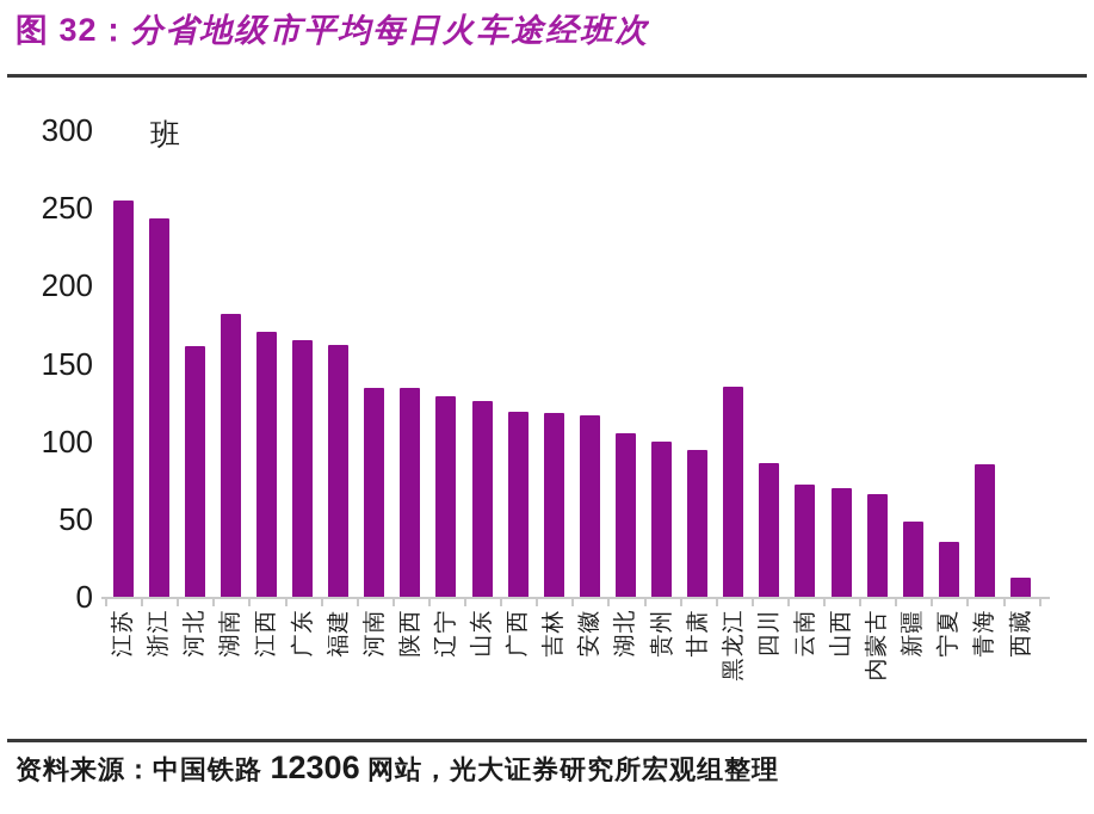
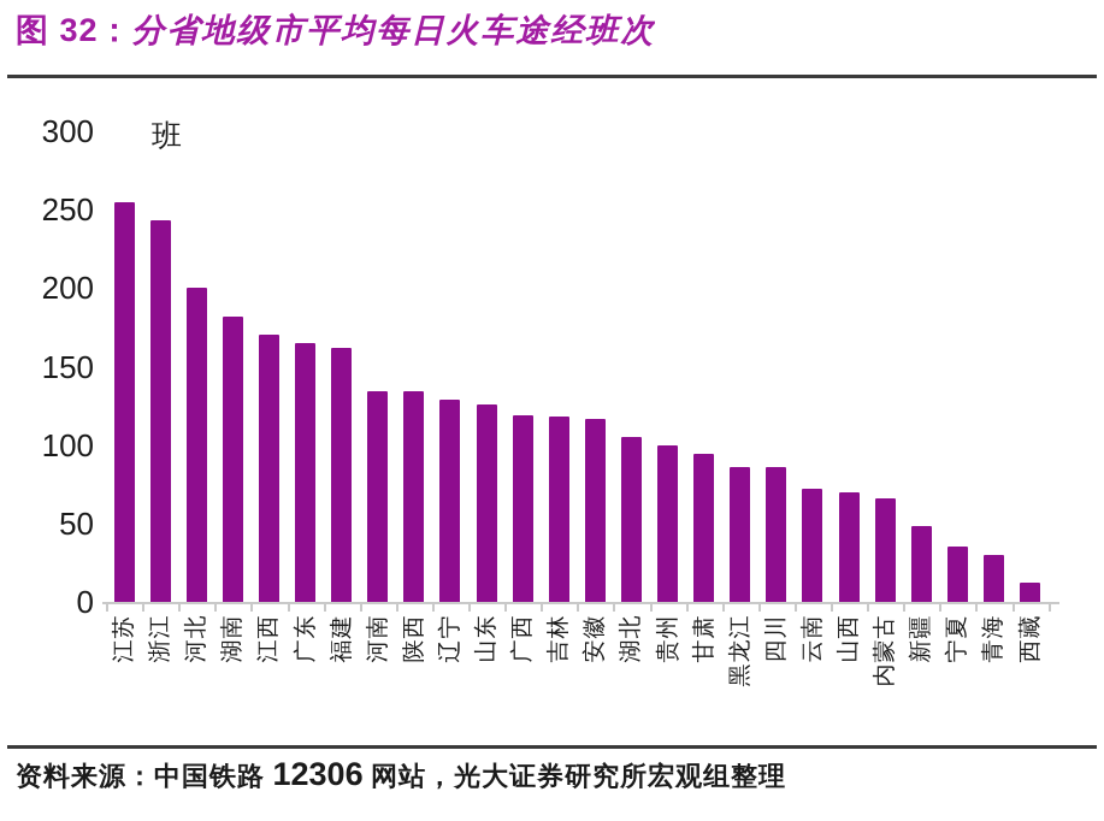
河北: 161 -> 200
黑龙江: 135 -> 86
青海: 85 -> 30
